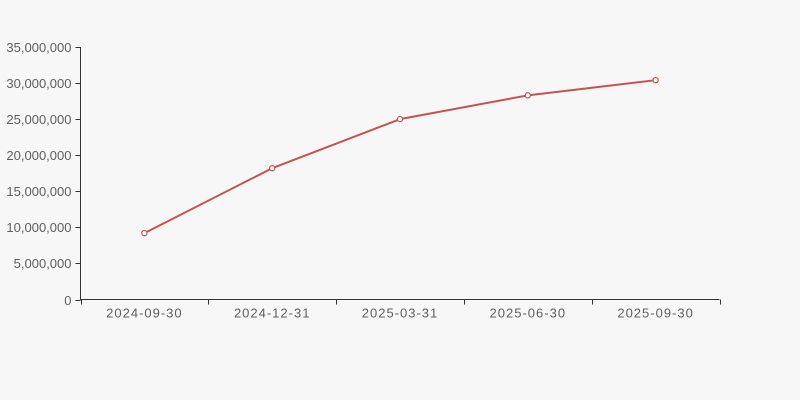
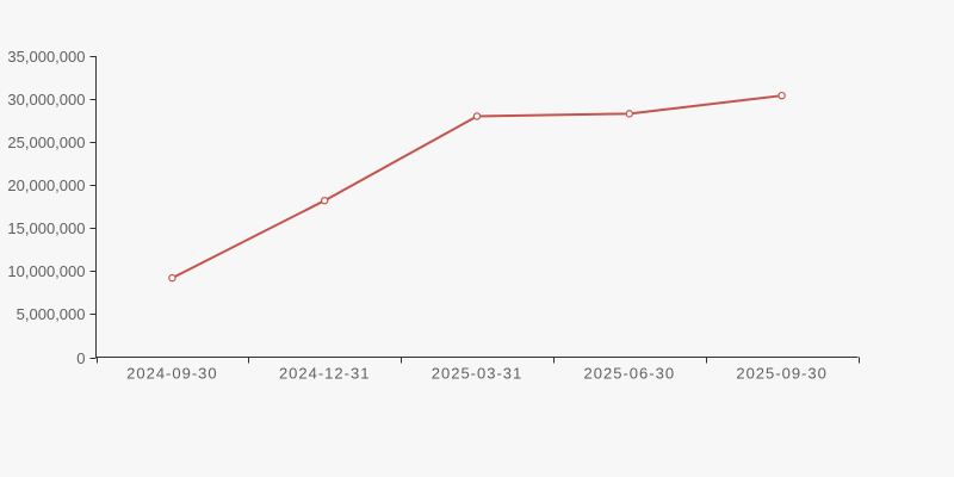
2025-03-31: 25000000 -> 28000000
